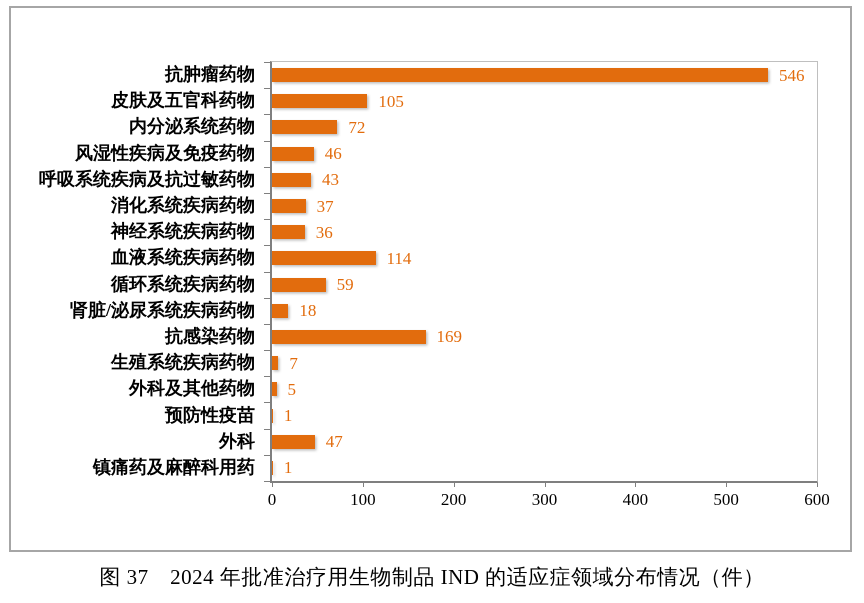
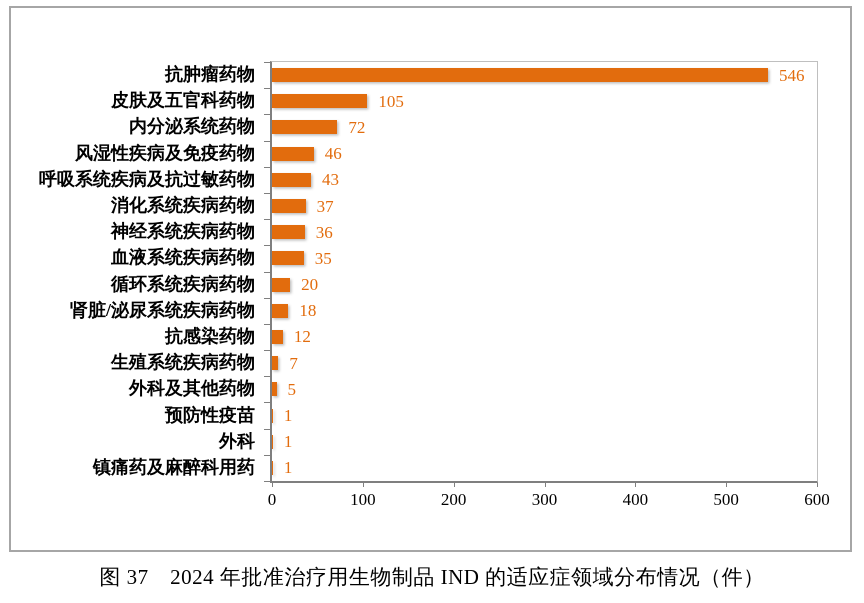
血液系统疾病药物: 114 -> 35
循环系统疾病药物: 59 -> 20
抗感染药物: 169 -> 12
外科: 47 -> 1
